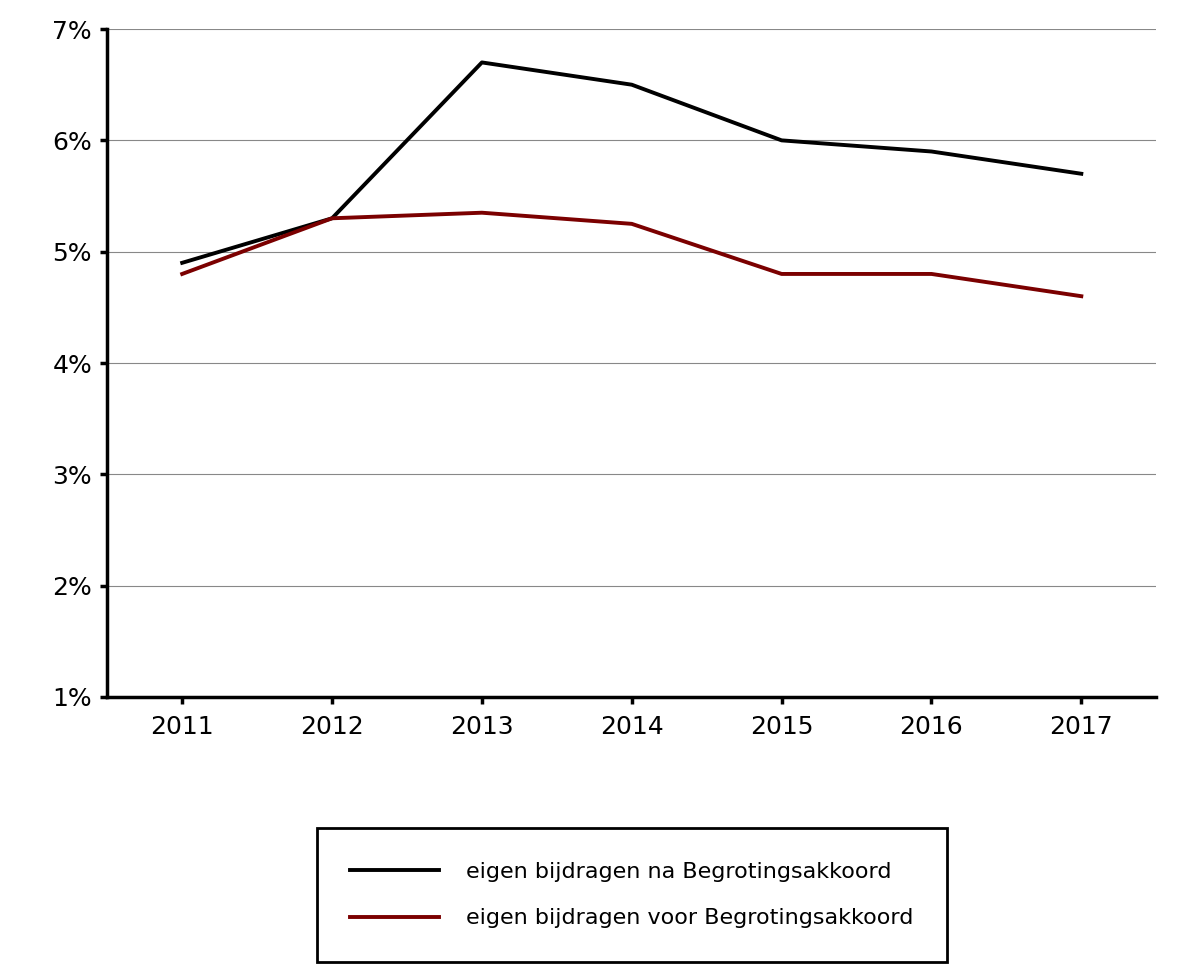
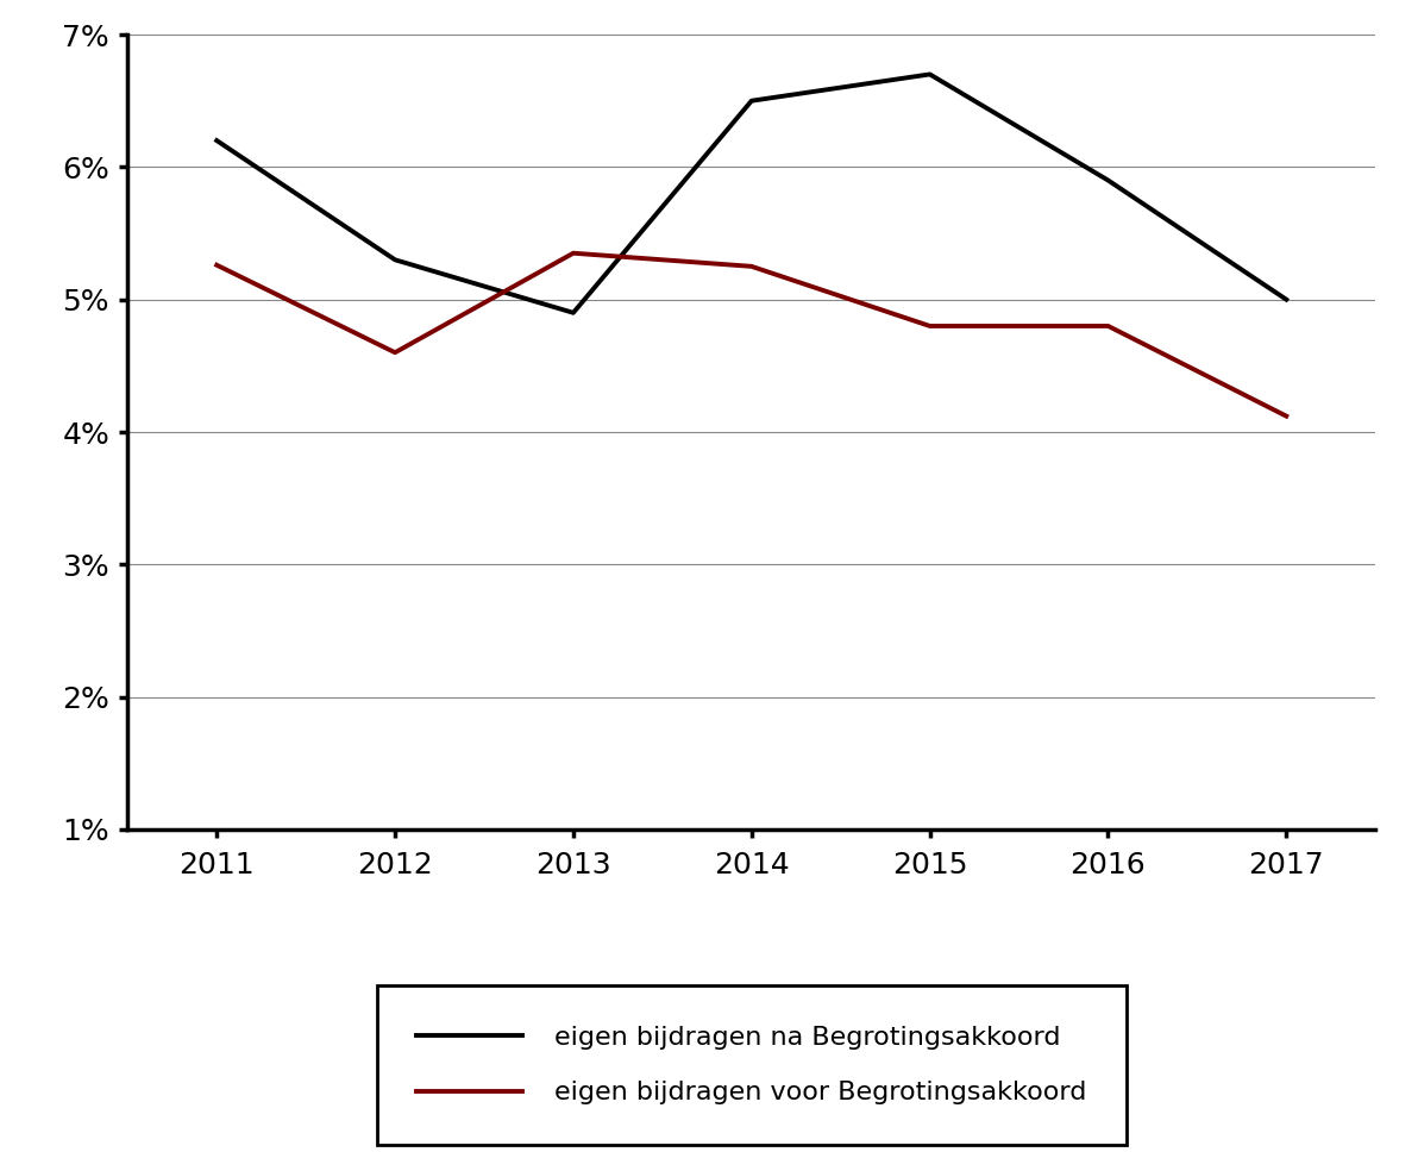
eigen bijdragen na Begrotingsakkoord/2011: 4.9% -> 6.2%
eigen bijdragen voor Begrotingsakkoord/2011: 4.80% -> 5.26%
eigen bijdragen voor Begrotingsakkoord/2012: 5.30% -> 4.60%
eigen bijdragen na Begrotingsakkoord/2013: 6.7% -> 4.9%
eigen bijdragen na Begrotingsakkoord/2015: 6.0% -> 6.7%
eigen bijdragen na Begrotingsakkoord/2017: 5.7% -> 5.0%
eigen bijdragen voor Begrotingsakkoord/2017: 4.60% -> 4.12%
